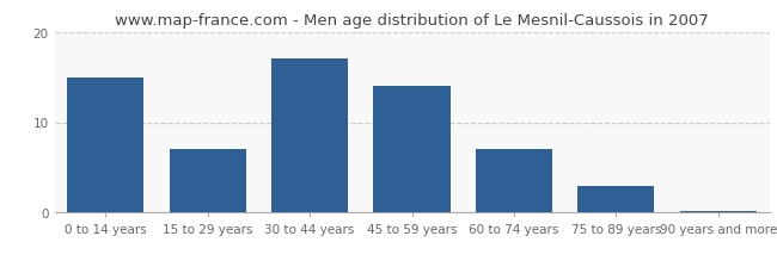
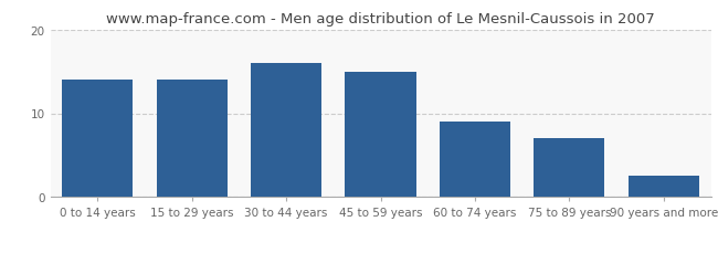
0 to 14 years: 15.0 -> 14.0
15 to 29 years: 7.0 -> 14.0
30 to 44 years: 17.0 -> 16.0
45 to 59 years: 14.0 -> 15.0
60 to 74 years: 7.0 -> 9.0
75 to 89 years: 3.0 -> 7.0
90 years and more: 0.2 -> 2.6
